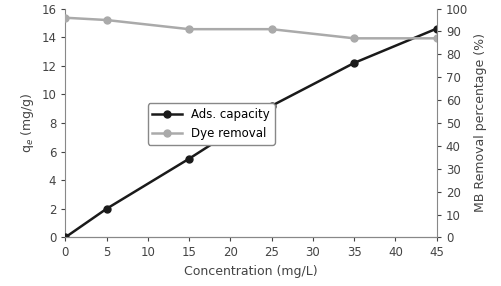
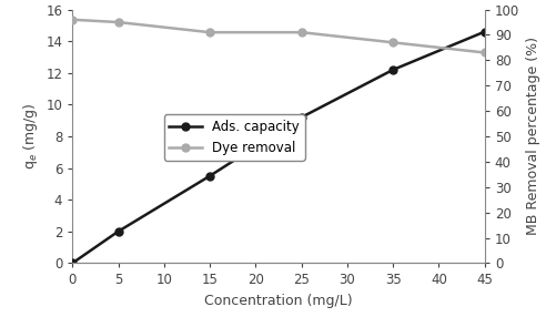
Dye removal/45: 87 -> 83
